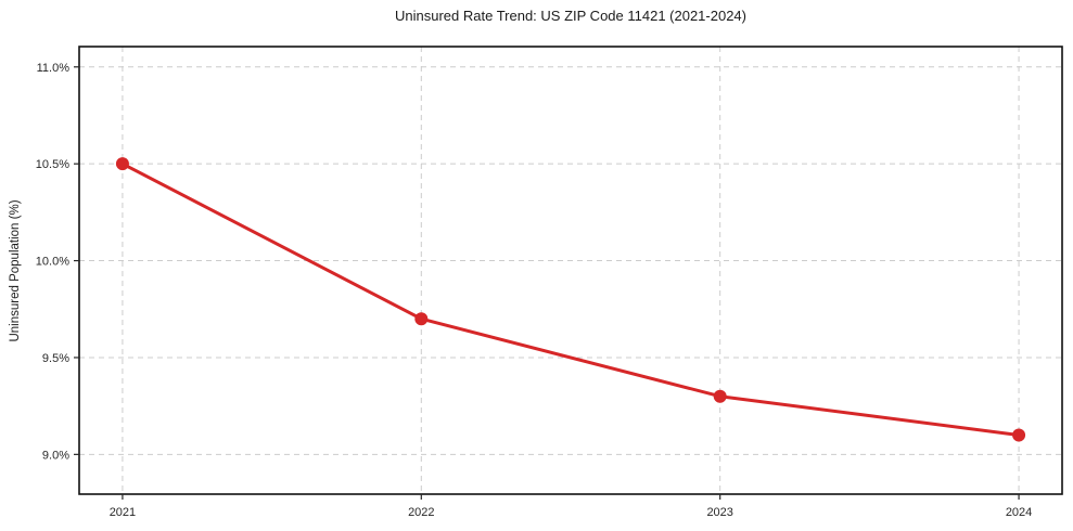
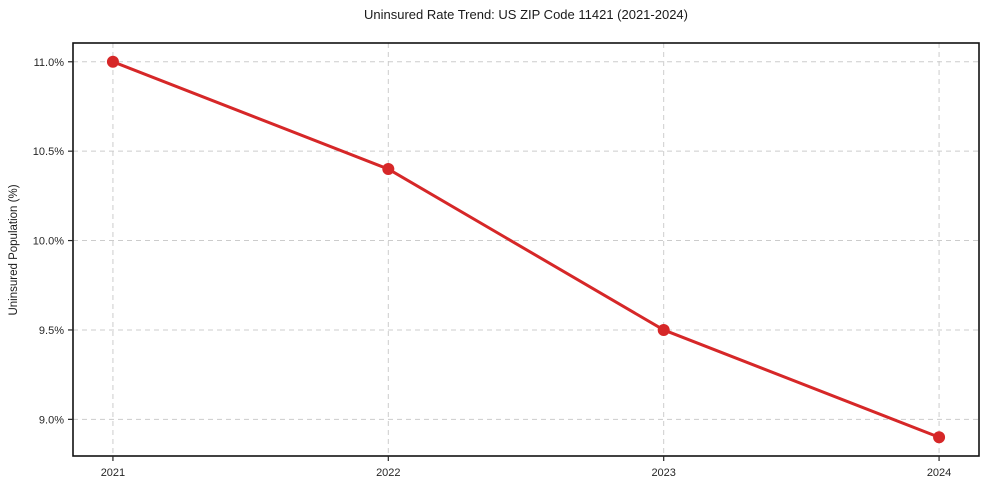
2021: 10.5% -> 11.0%
2022: 9.7% -> 10.4%
2023: 9.3% -> 9.5%
2024: 9.1% -> 8.9%
